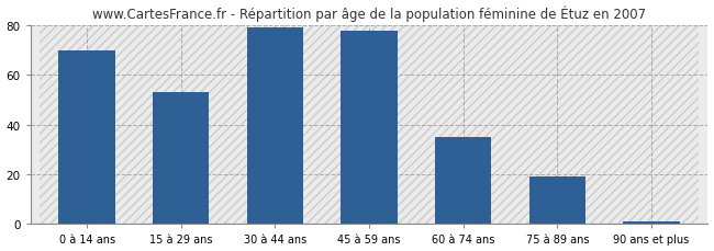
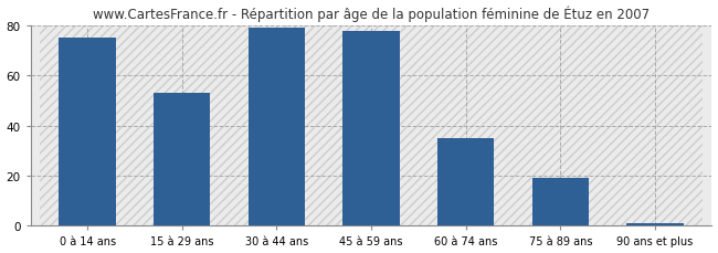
0 à 14 ans: 70 -> 75
